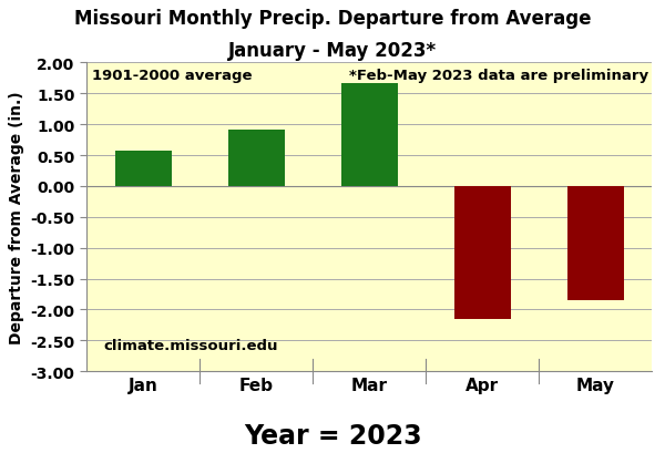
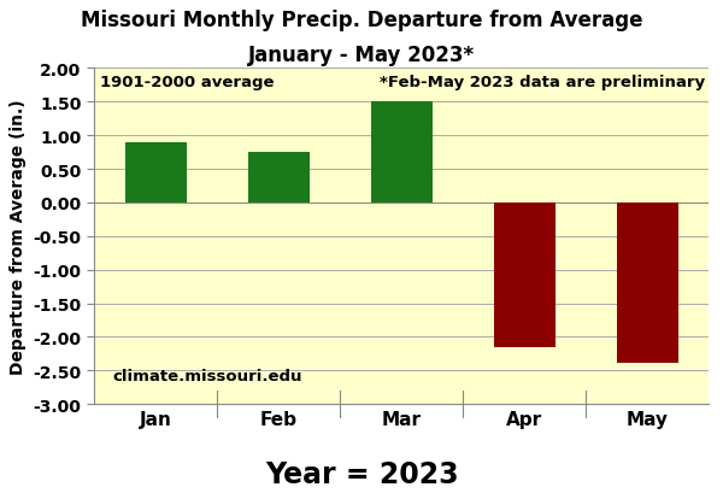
Jan: 0.57 -> 0.90
Feb: 0.92 -> 0.76
Mar: 1.67 -> 1.50
May: -1.85 -> -2.38
